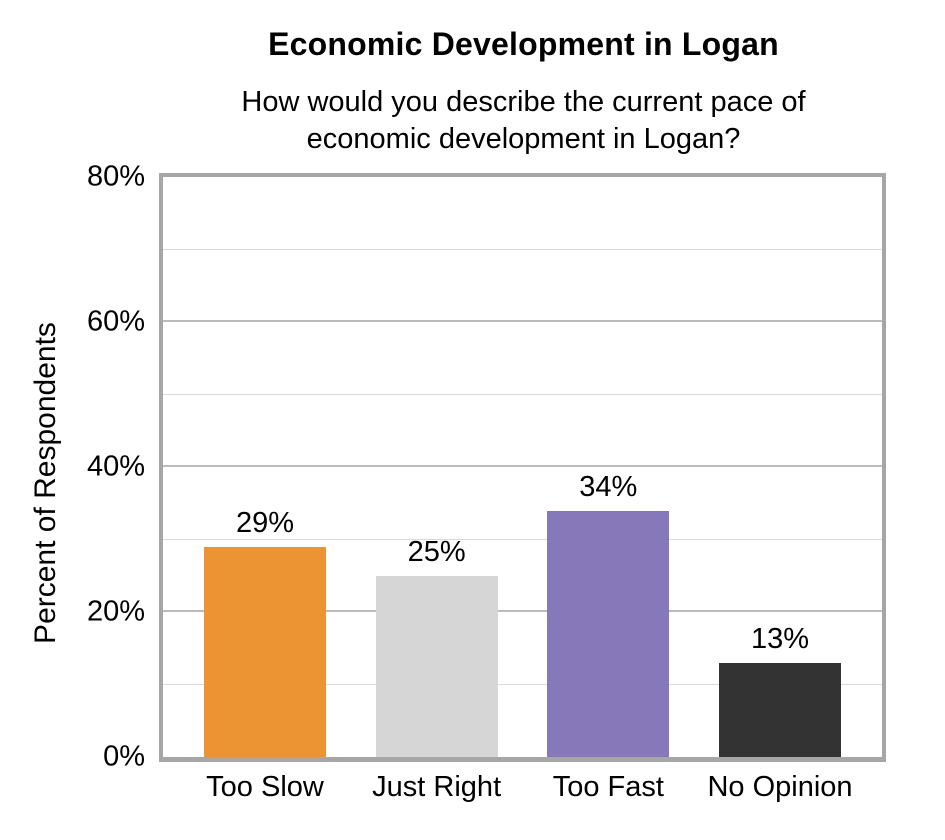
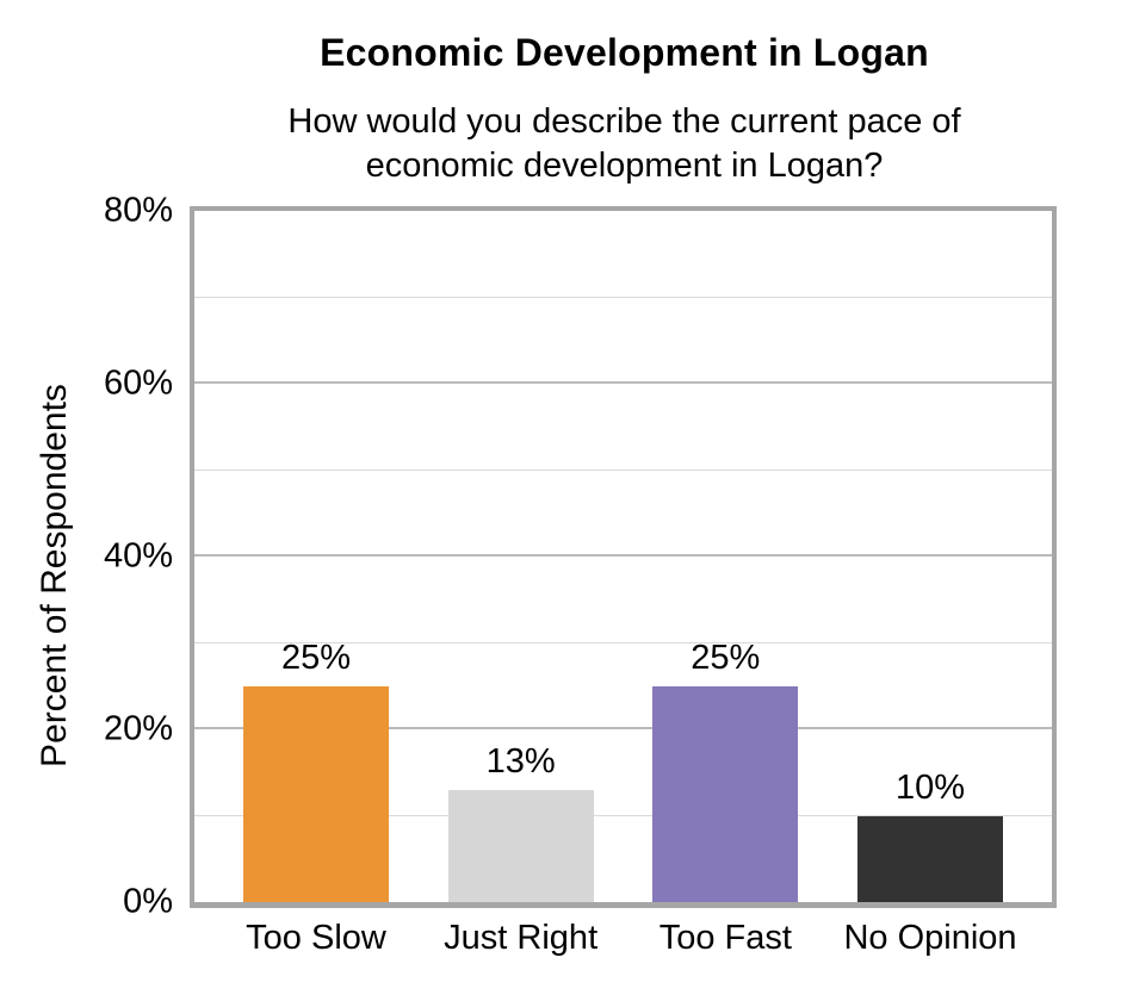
Too Slow: 29% -> 25%
Just Right: 25% -> 13%
Too Fast: 34% -> 25%
No Opinion: 13% -> 10%
